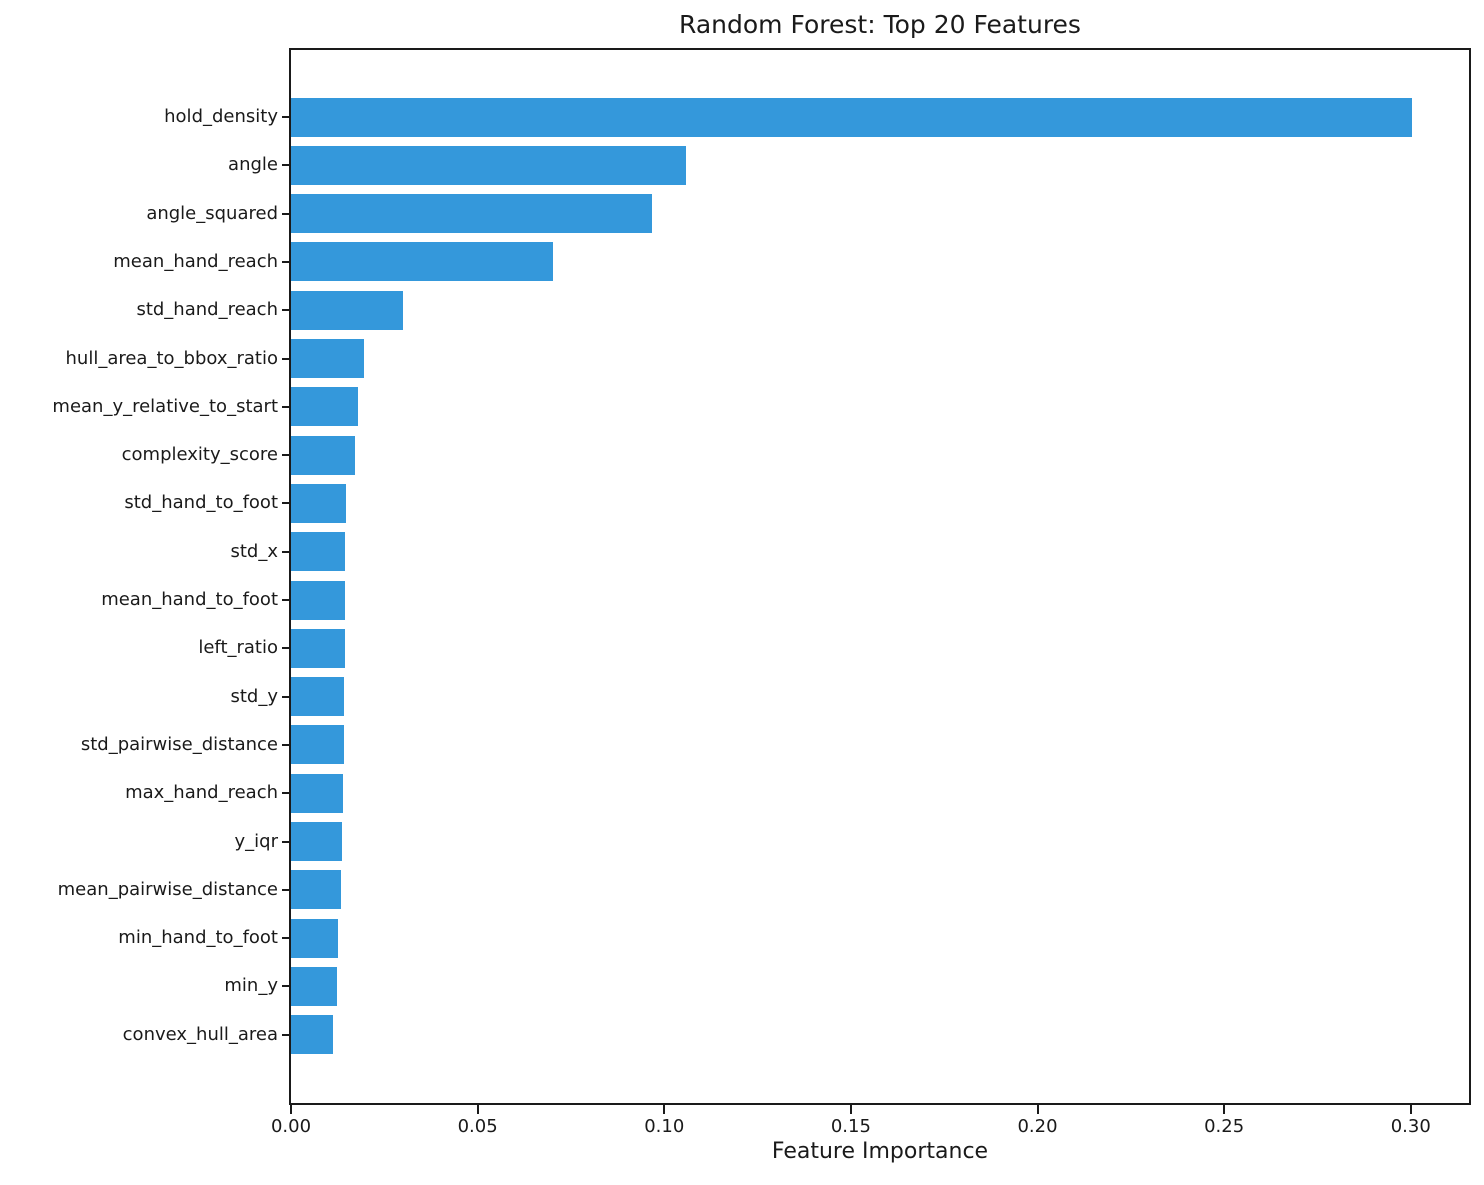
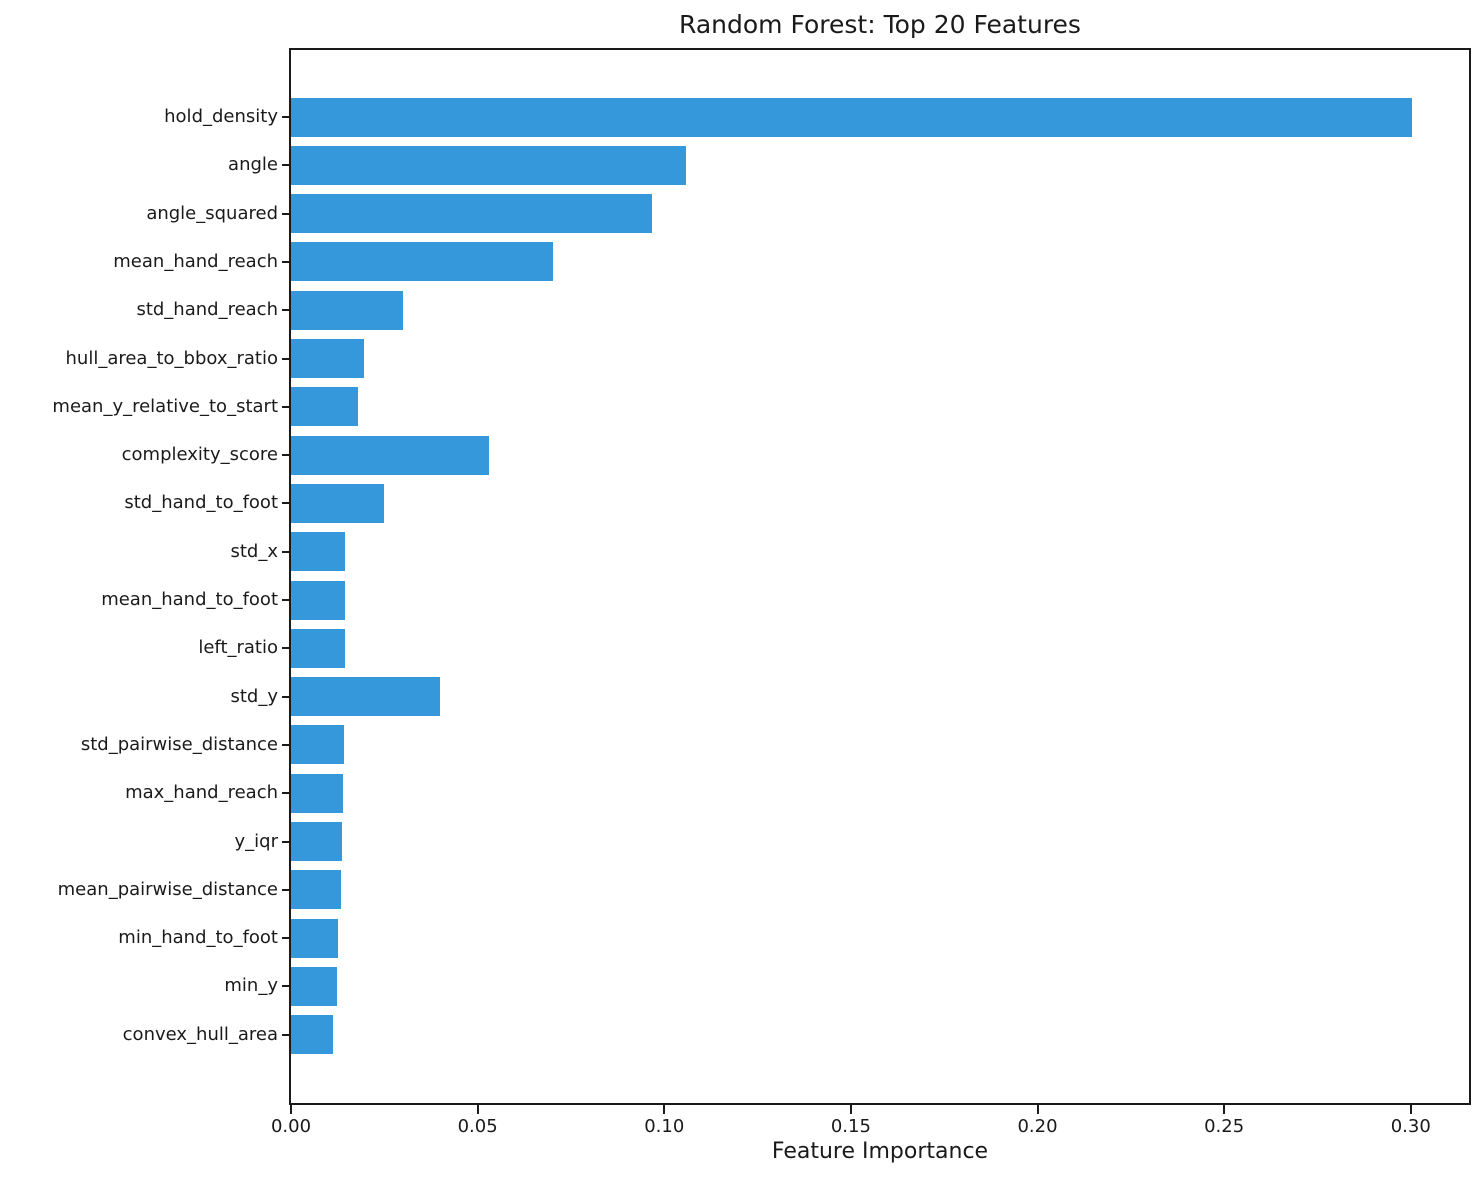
complexity_score: 0.017 -> 0.053
std_hand_to_foot: 0.015 -> 0.025
std_y: 0.014 -> 0.040
